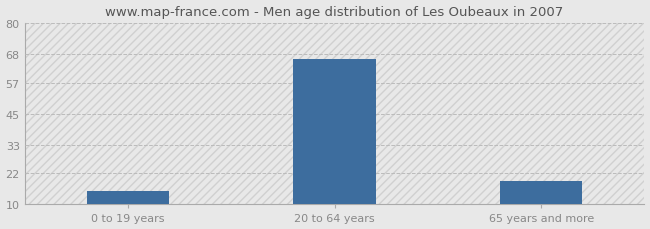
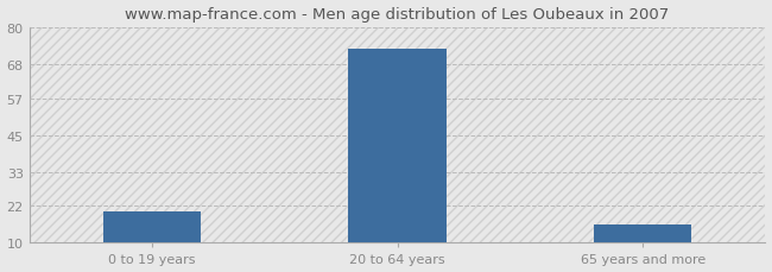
0 to 19 years: 15 -> 20
20 to 64 years: 66 -> 73
65 years and more: 19 -> 16
